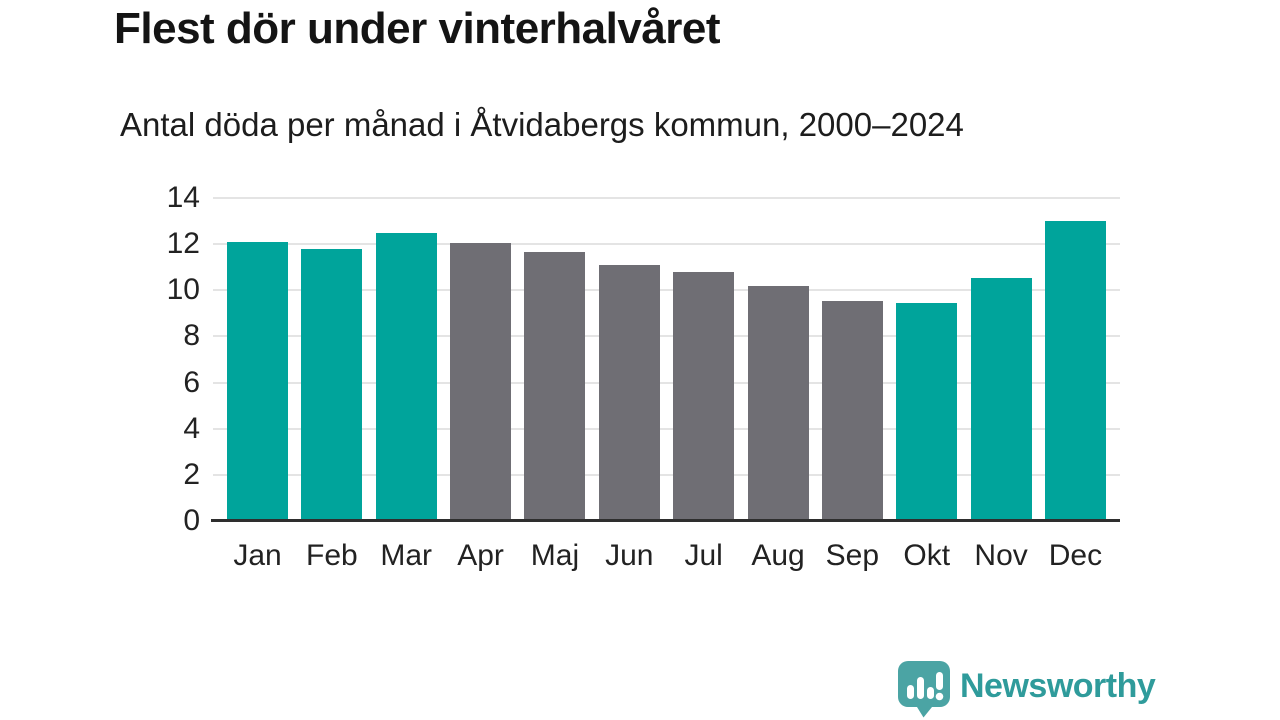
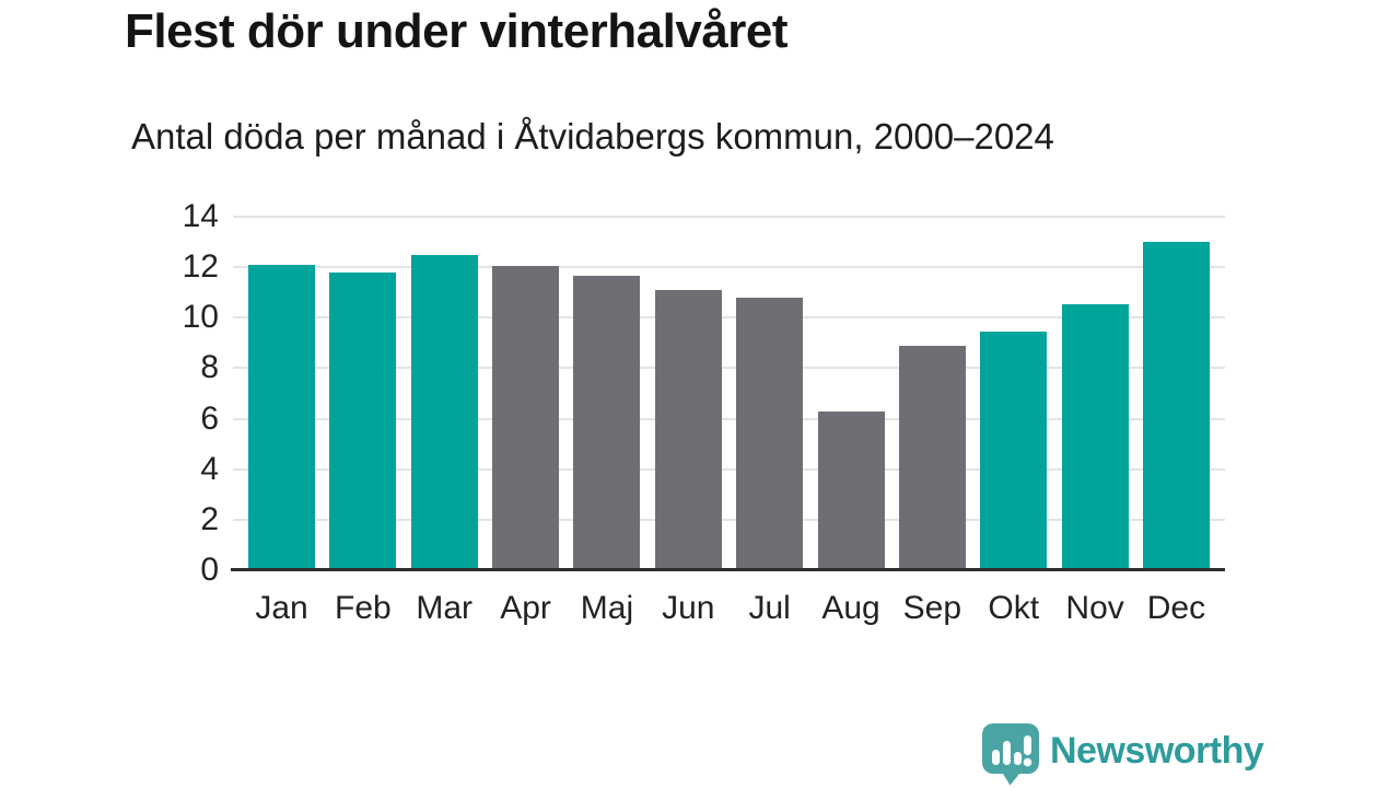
Aug: 10.2 -> 6.3
Sep: 9.6 -> 8.9
